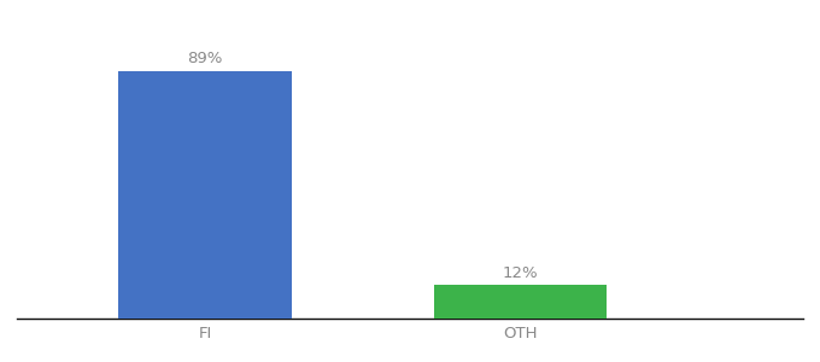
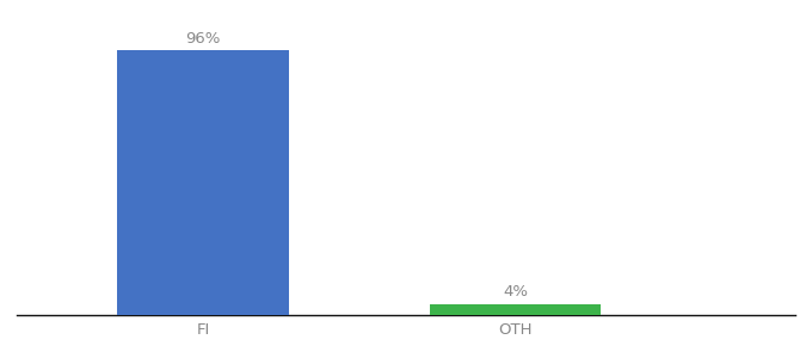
FI: 89% -> 96%
OTH: 12% -> 4%
